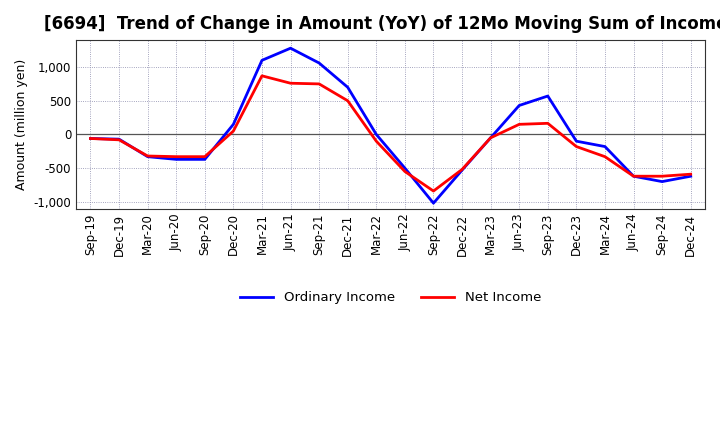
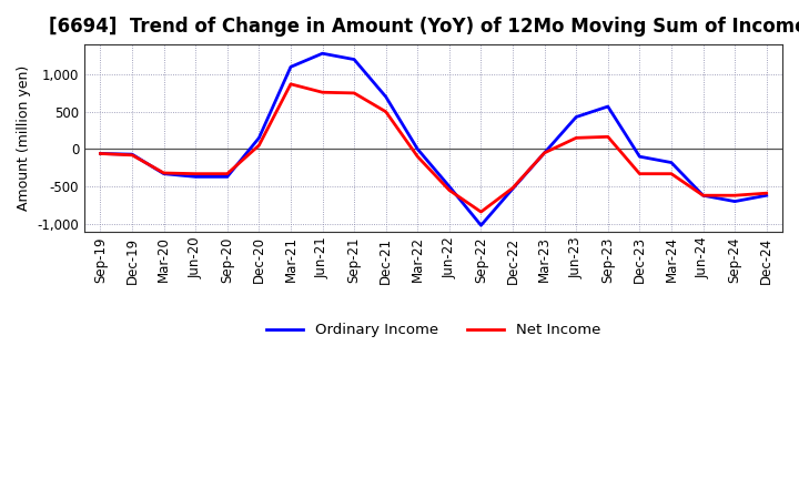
Ordinary Income/Sep-21: 1,060 -> 1,200
Net Income/Dec-23: -180 -> -330
